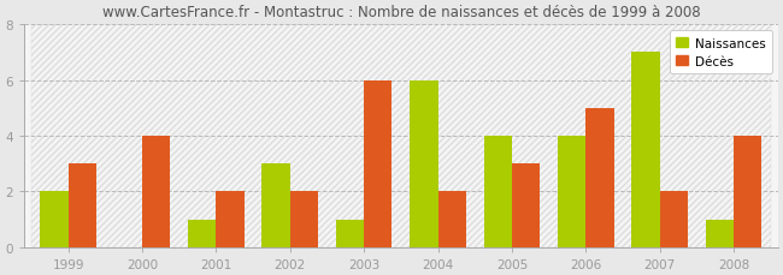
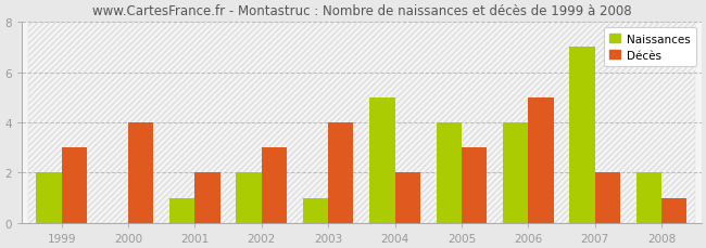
Naissances/2002: 3 -> 2
Décès/2002: 2 -> 3
Décès/2003: 6 -> 4
Naissances/2004: 6 -> 5
Naissances/2008: 1 -> 2
Décès/2008: 4 -> 1
